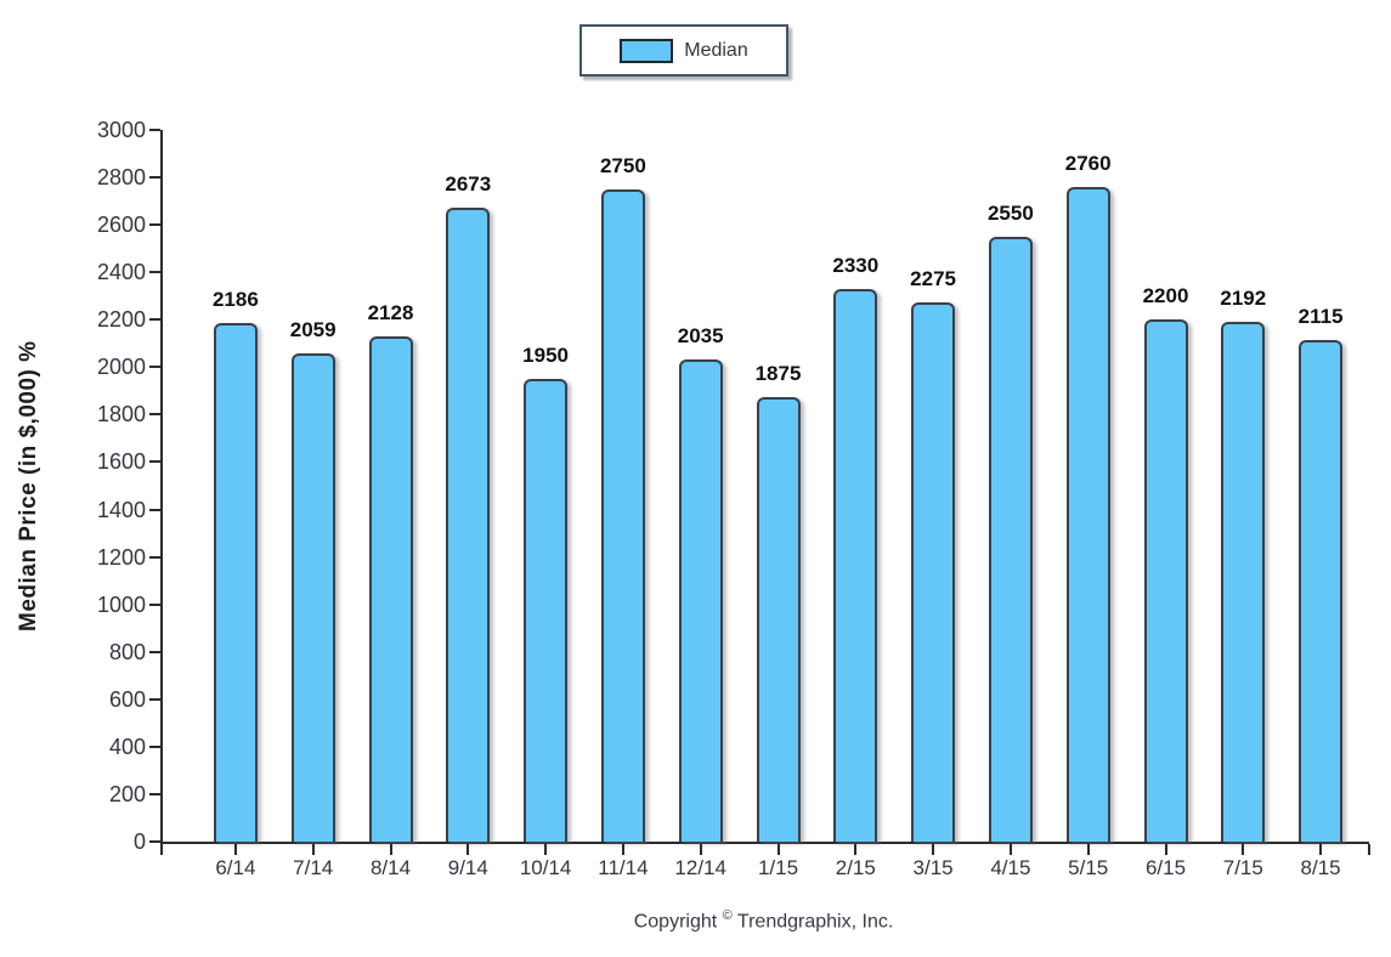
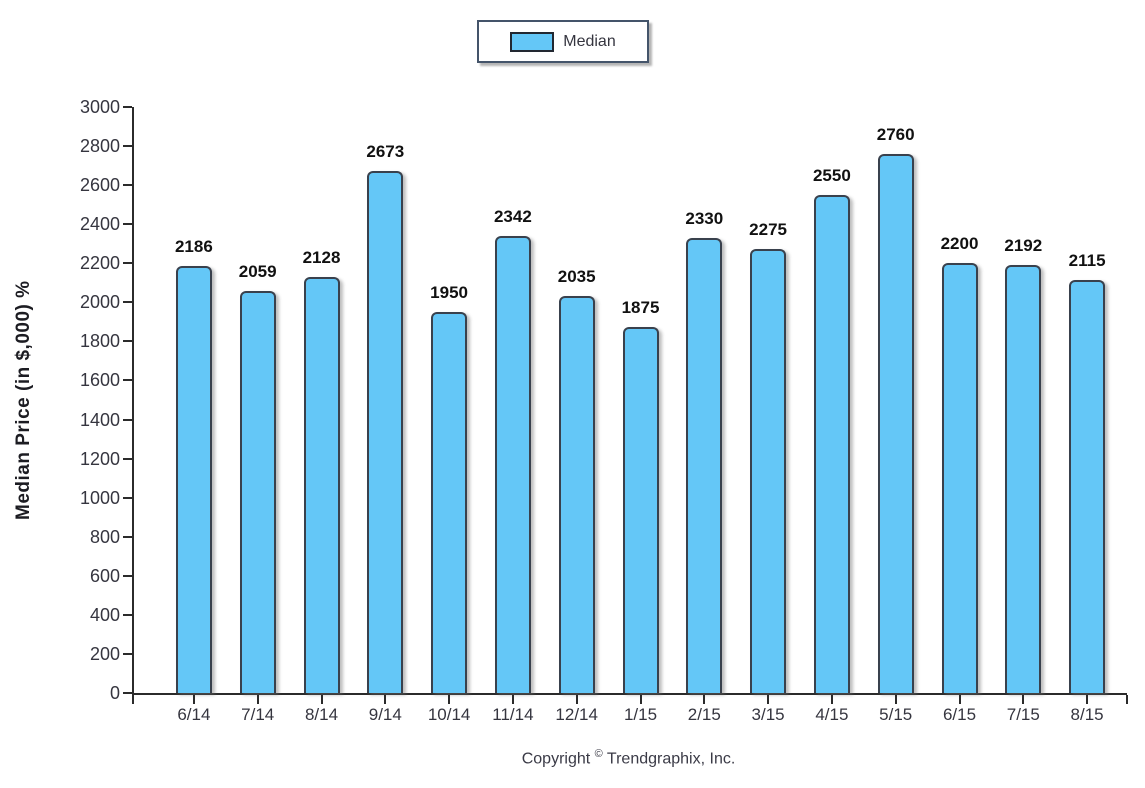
11/14: 2750 -> 2342
